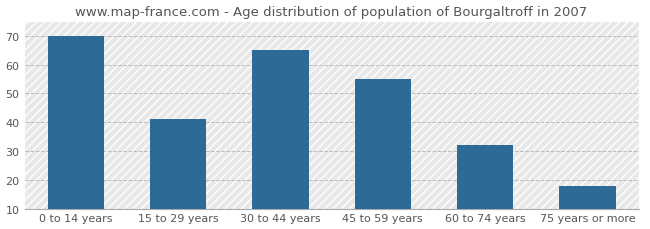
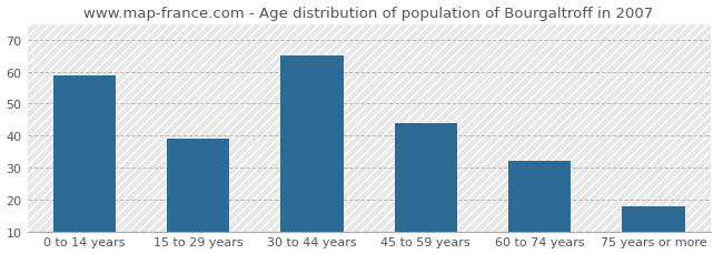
0 to 14 years: 70 -> 59
15 to 29 years: 41 -> 39
45 to 59 years: 55 -> 44
